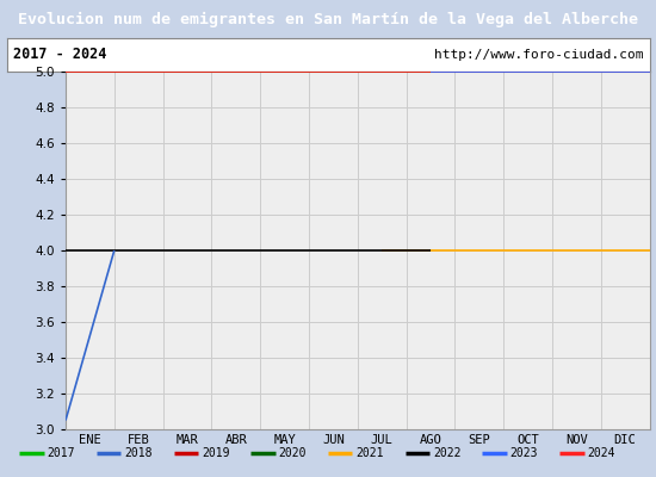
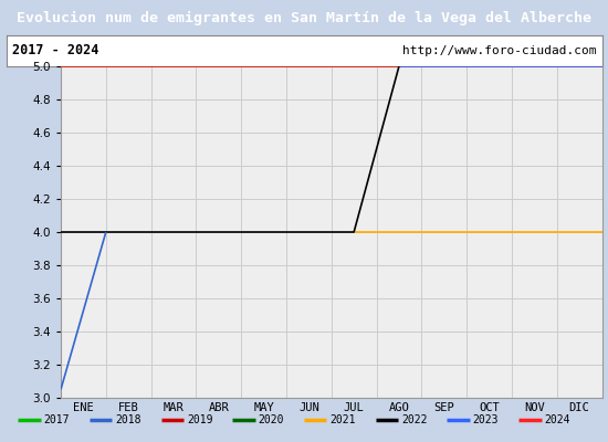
AGO: 4 -> 5
